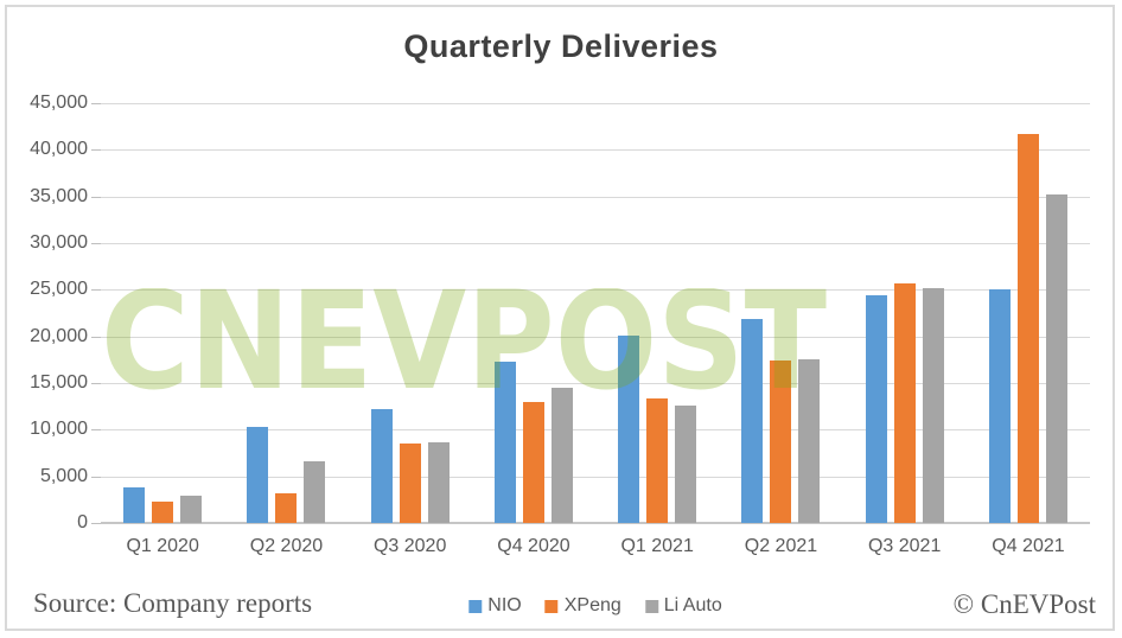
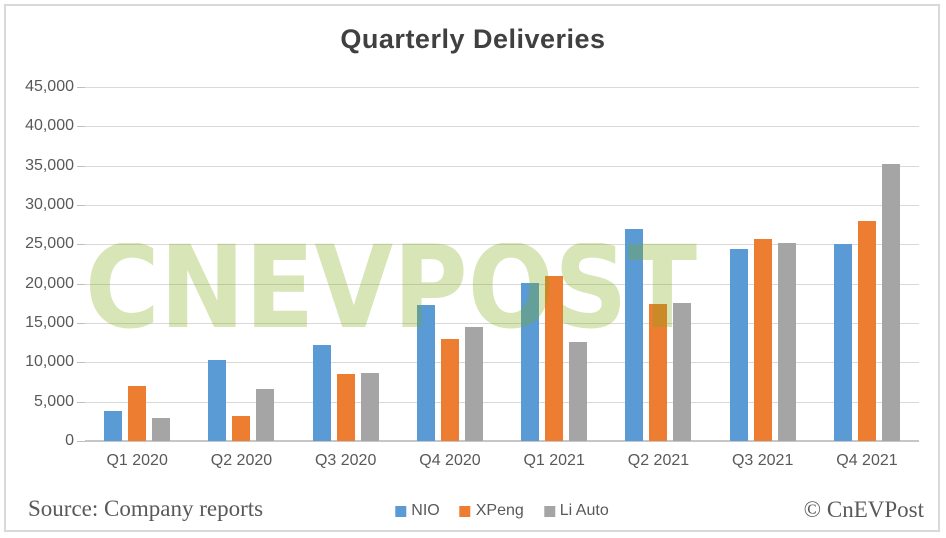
XPeng/Q1 2020: 2000 -> 7000
XPeng/Q1 2021: 13000 -> 21000
NIO/Q2 2021: 22000 -> 27000
XPeng/Q4 2021: 42000 -> 28000
